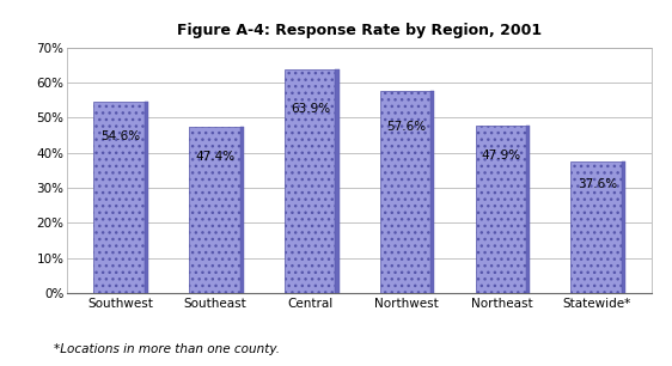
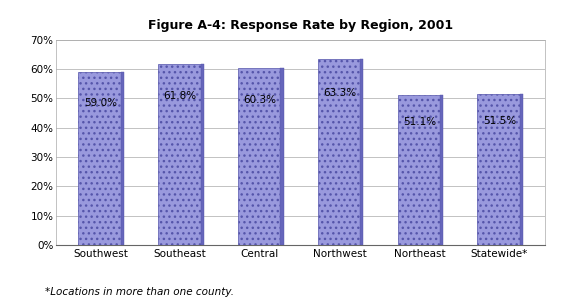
Southwest: 54.6% -> 59.0%
Southeast: 47.4% -> 61.8%
Central: 63.9% -> 60.3%
Northwest: 57.6% -> 63.3%
Northeast: 47.9% -> 51.1%
Statewide*: 37.6% -> 51.5%
